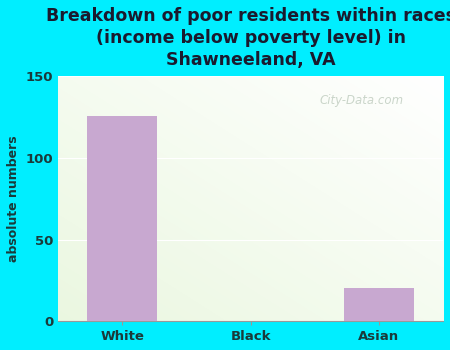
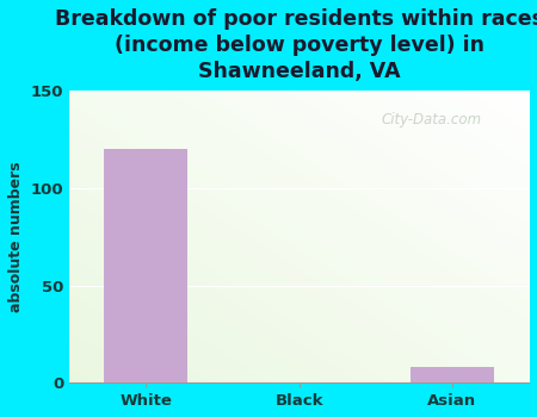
White: 126 -> 120
Asian: 20 -> 8
